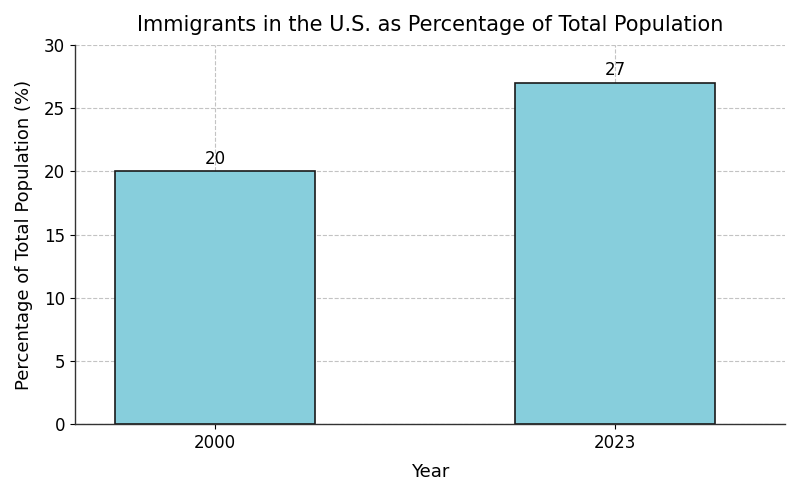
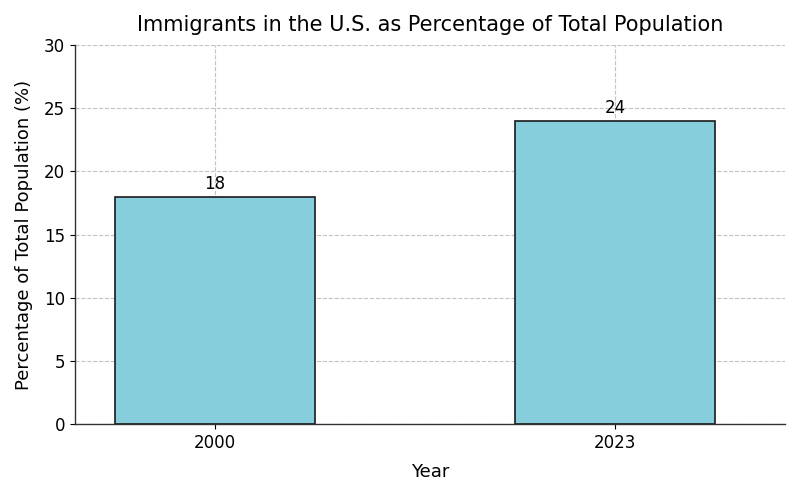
2000: 20 -> 18
2023: 27 -> 24
